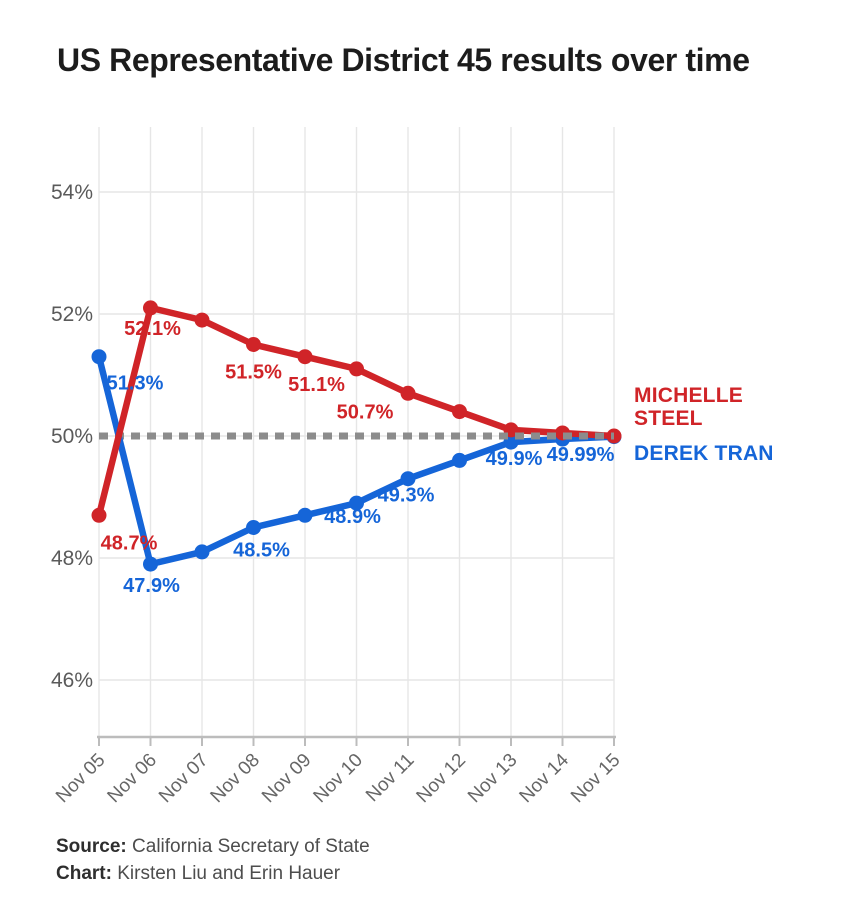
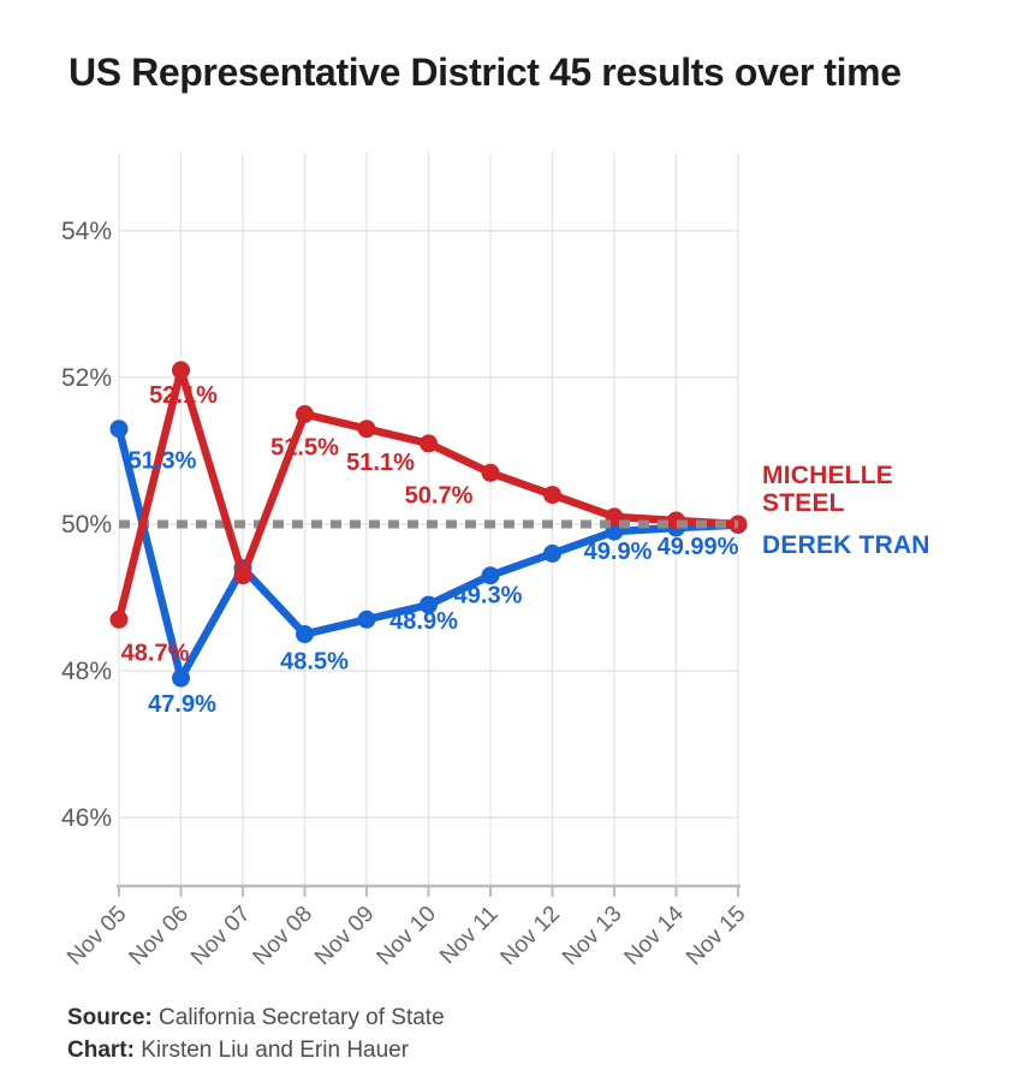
MICHELLE STEEL/Nov 07: 51.9% -> 49.3%
DEREK TRAN/Nov 07: 48.1% -> 49.4%
